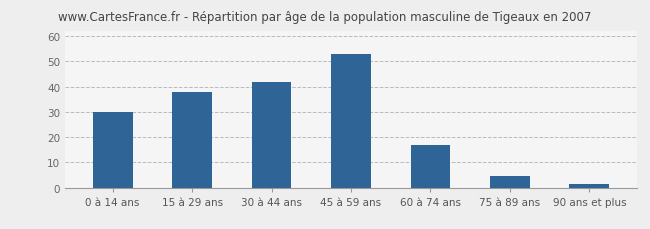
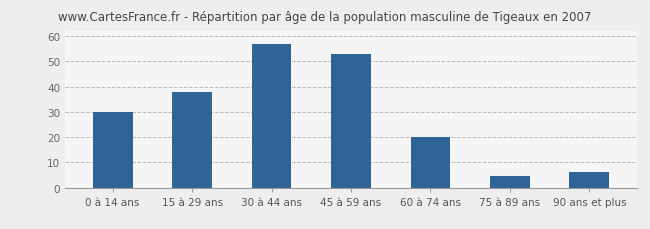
30 à 44 ans: 42.0 -> 57.0
60 à 74 ans: 17.0 -> 20.0
90 ans et plus: 1.5 -> 6.0
